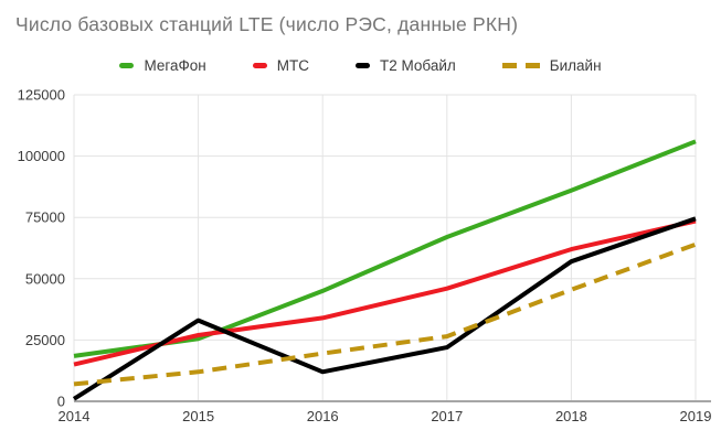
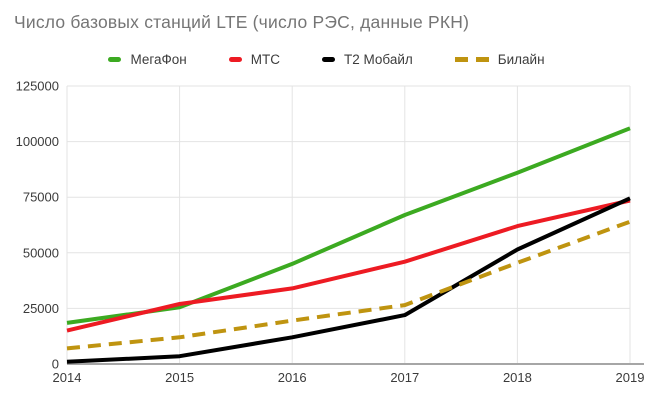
Т2 Мобайл/2015: 33000 -> 4000
Т2 Мобайл/2018: 57000 -> 52000
